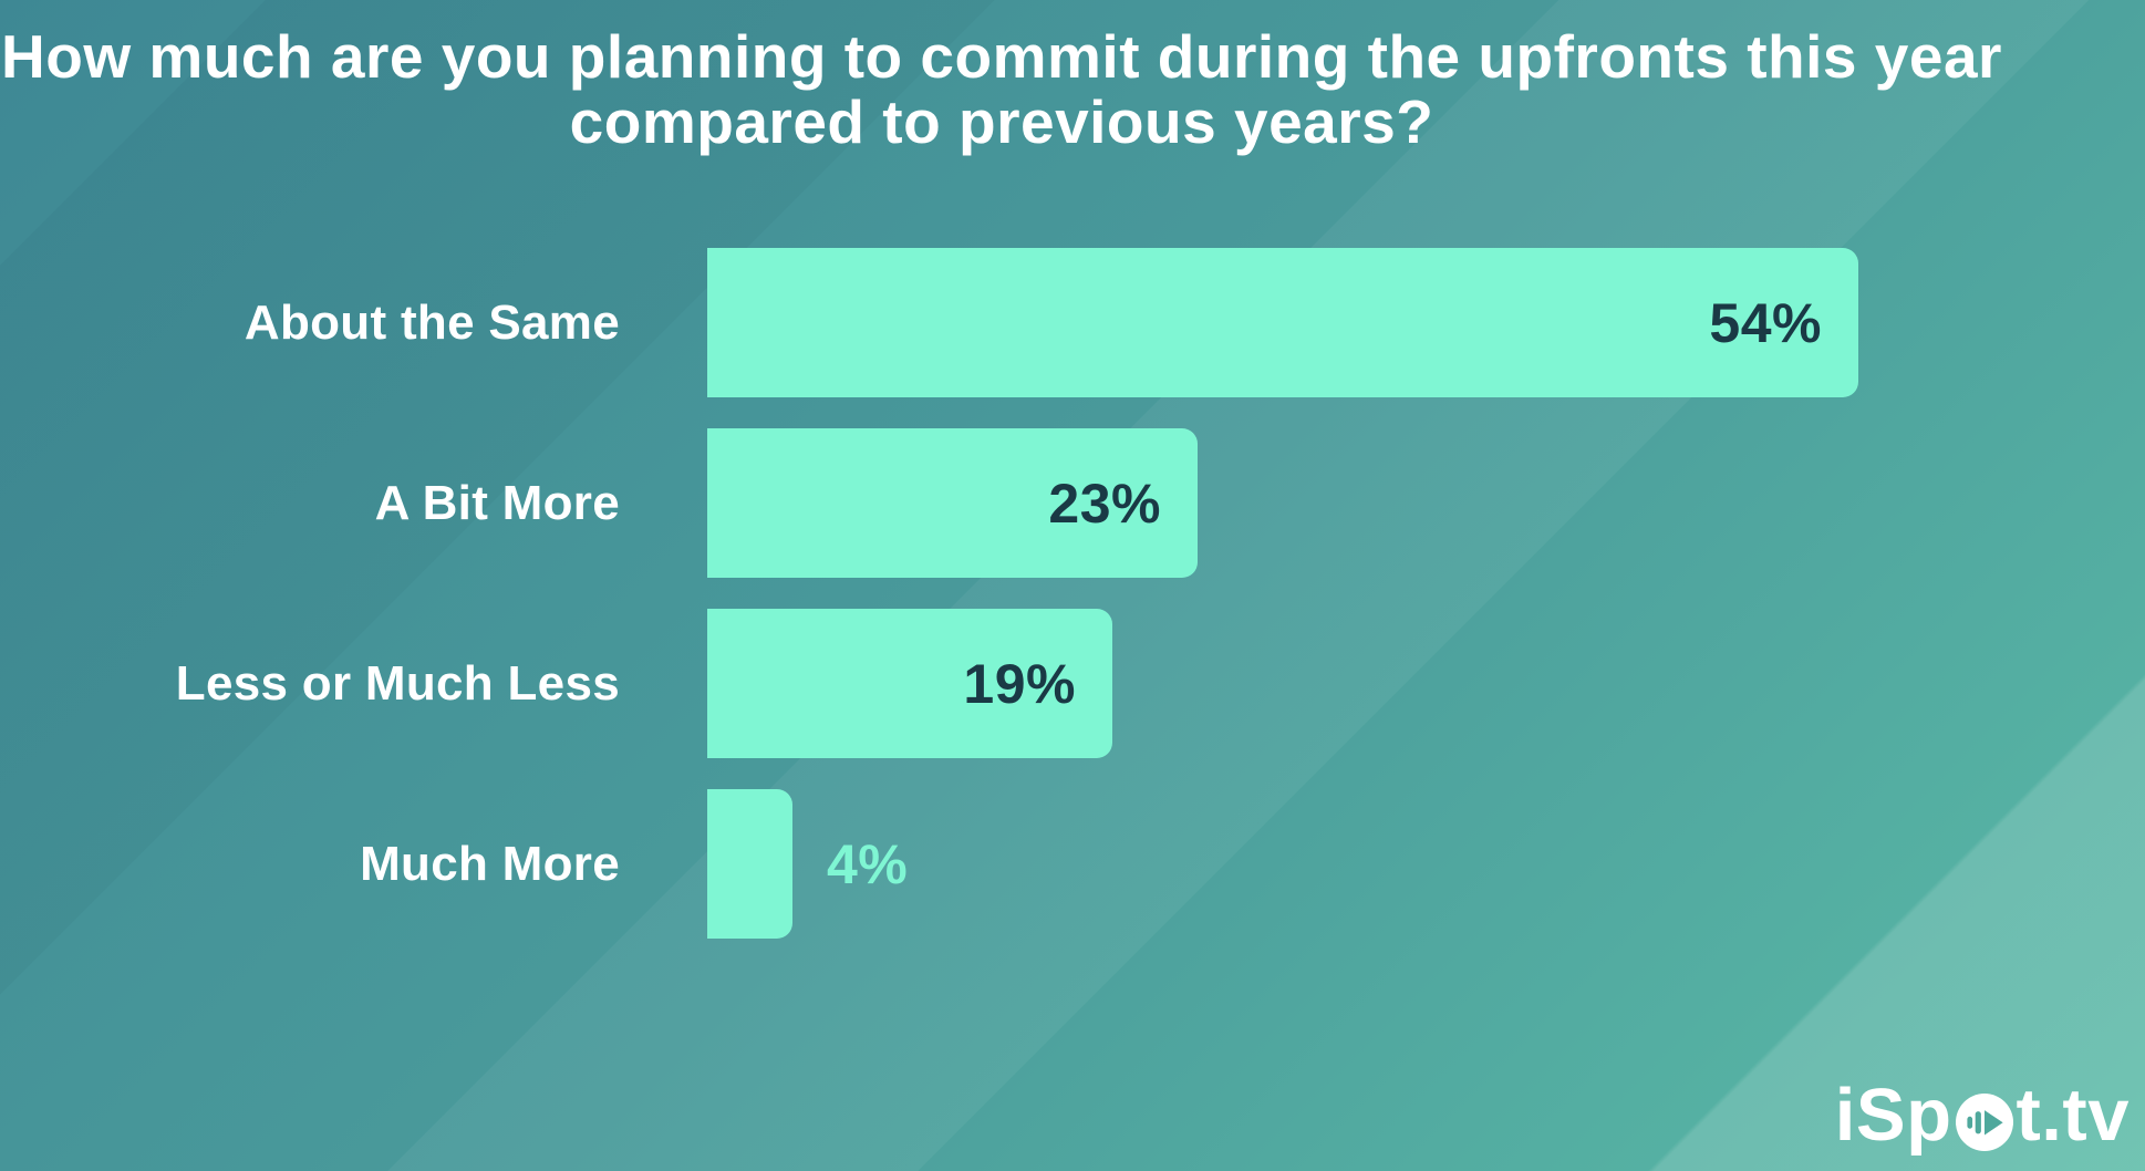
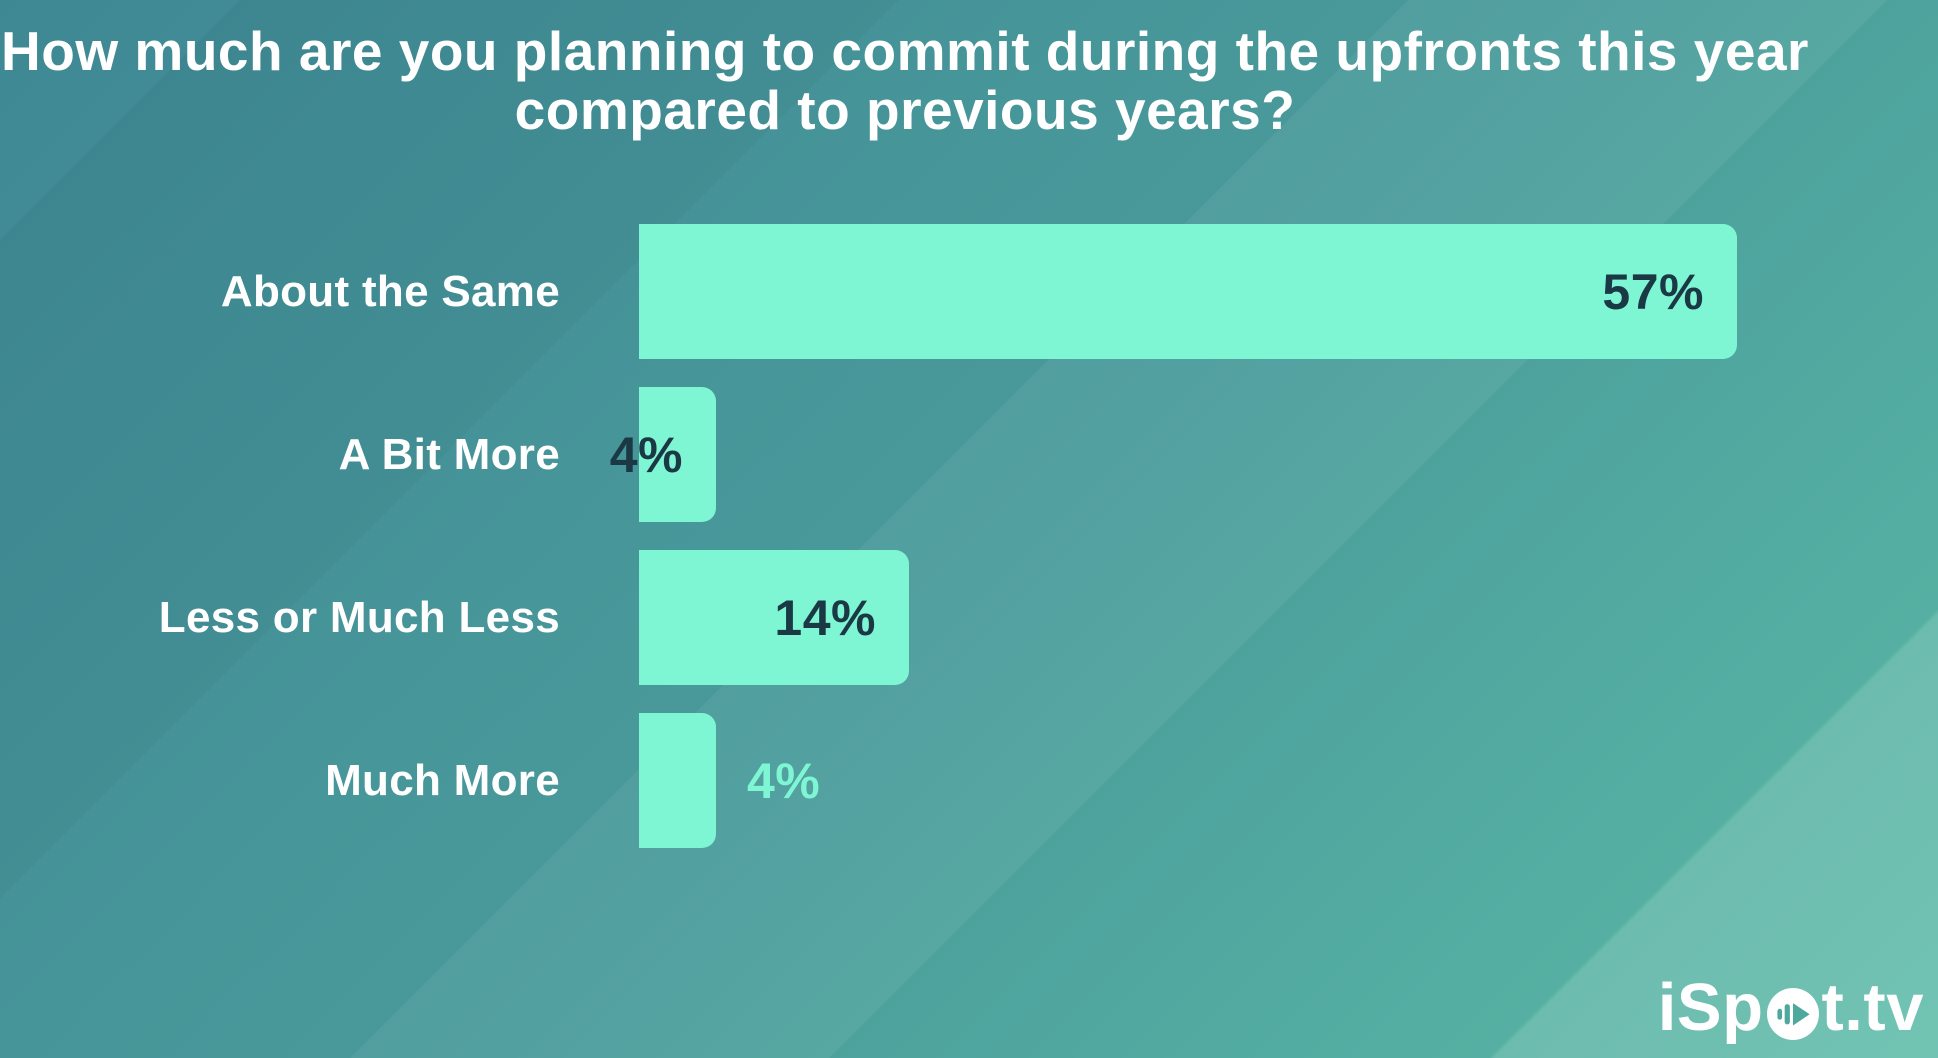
About the Same: 54% -> 57%
A Bit More: 23% -> 4%
Less or Much Less: 19% -> 14%
